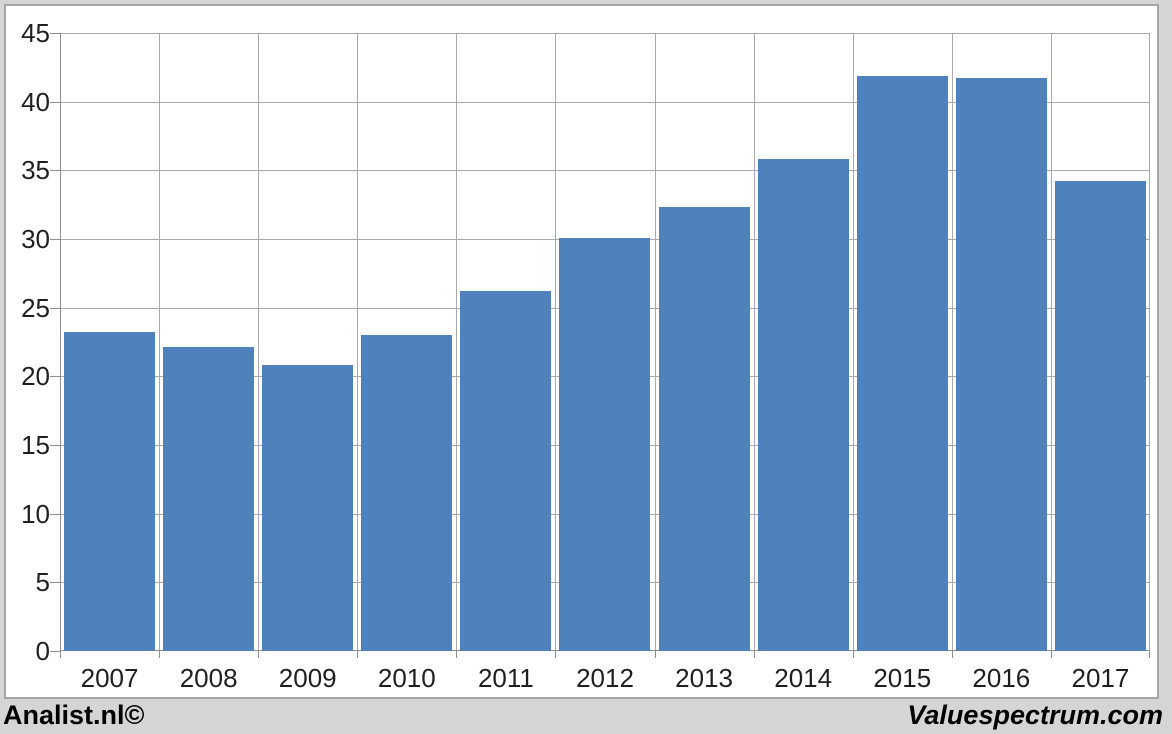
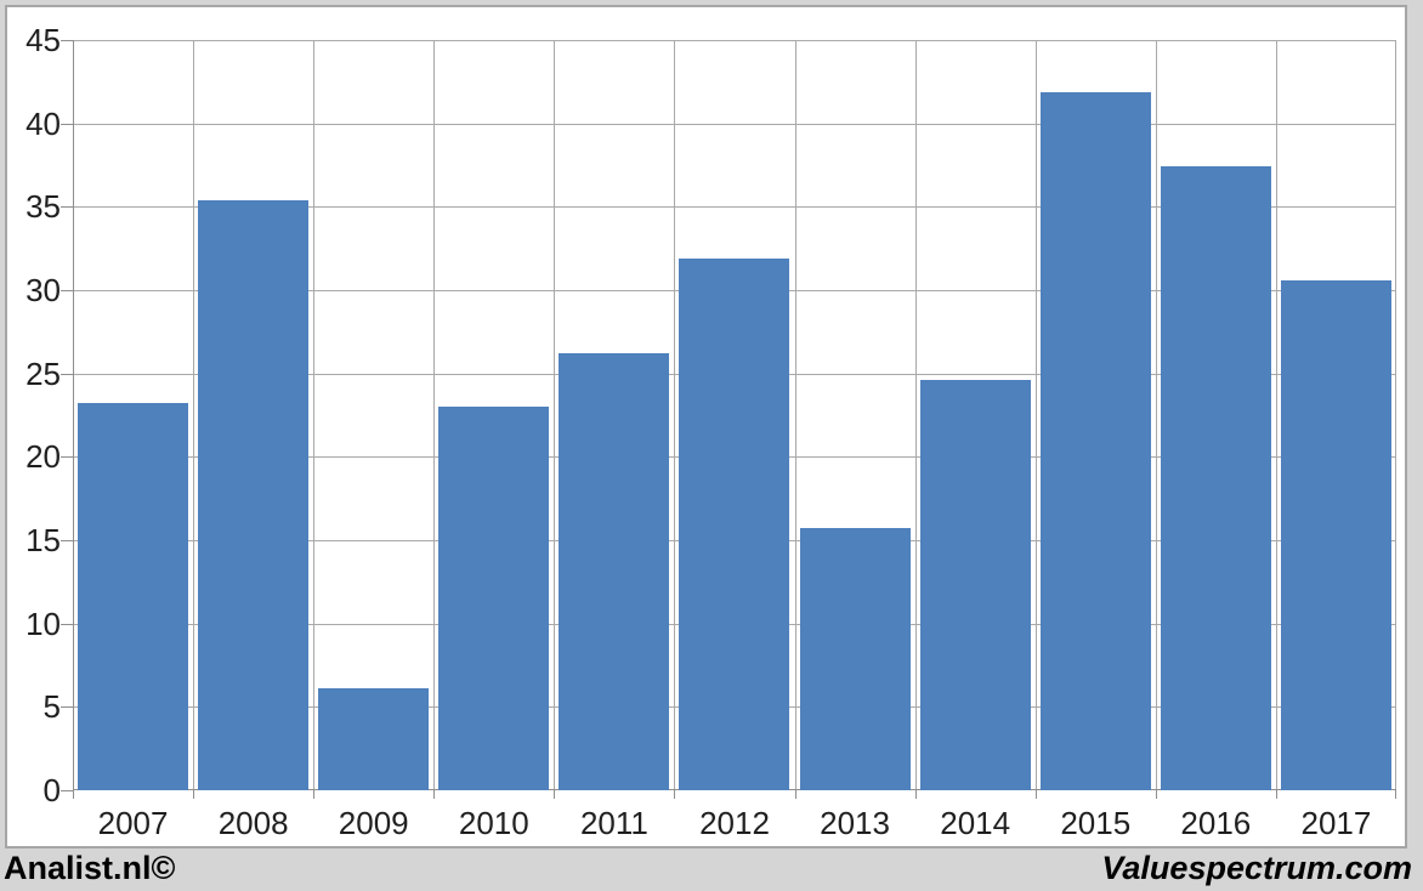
2008: 22.1 -> 35.4
2009: 20.8 -> 6.1
2012: 30.1 -> 31.9
2013: 32.3 -> 15.7
2014: 35.8 -> 24.6
2016: 41.7 -> 37.4
2017: 34.2 -> 30.6
